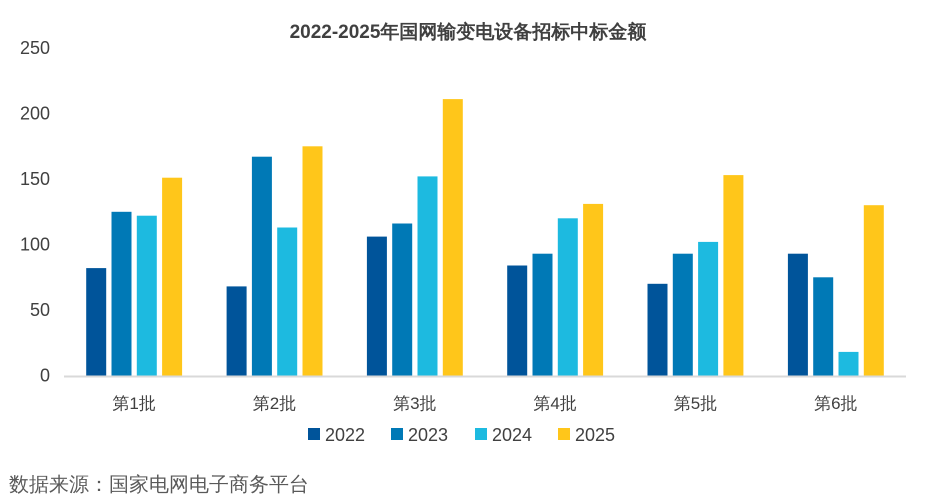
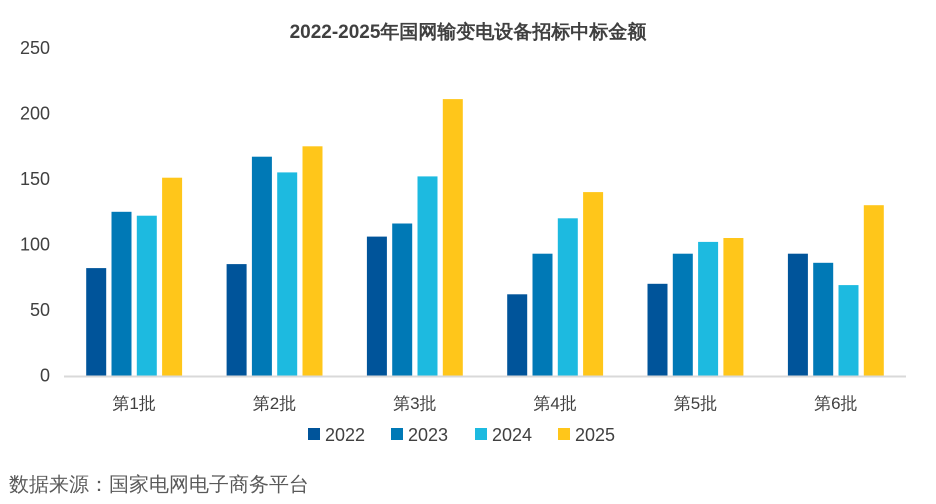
2022/第2批: 68 -> 85
2024/第2批: 113 -> 155
2022/第4批: 84 -> 62
2025/第4批: 131 -> 140
2025/第5批: 153 -> 105
2023/第6批: 75 -> 86
2024/第6批: 18 -> 69
